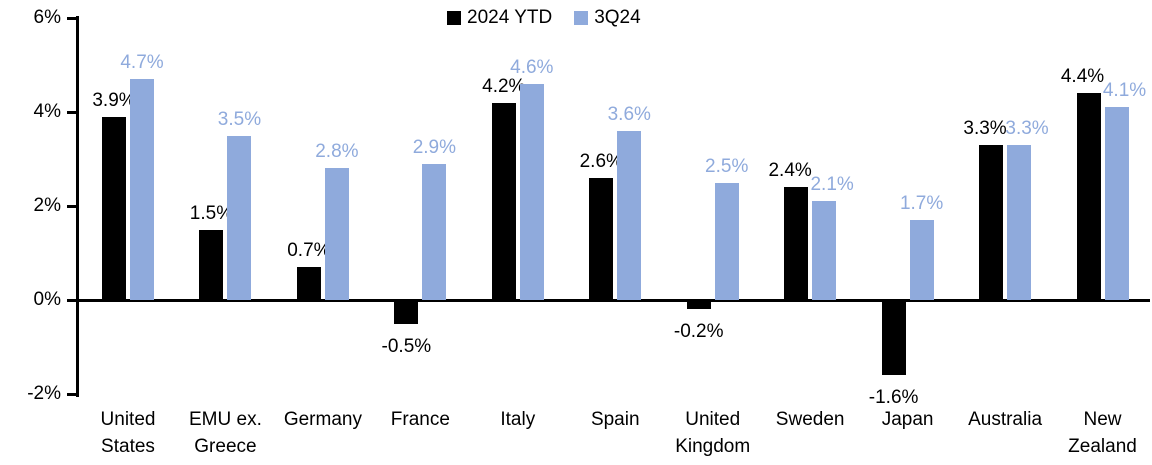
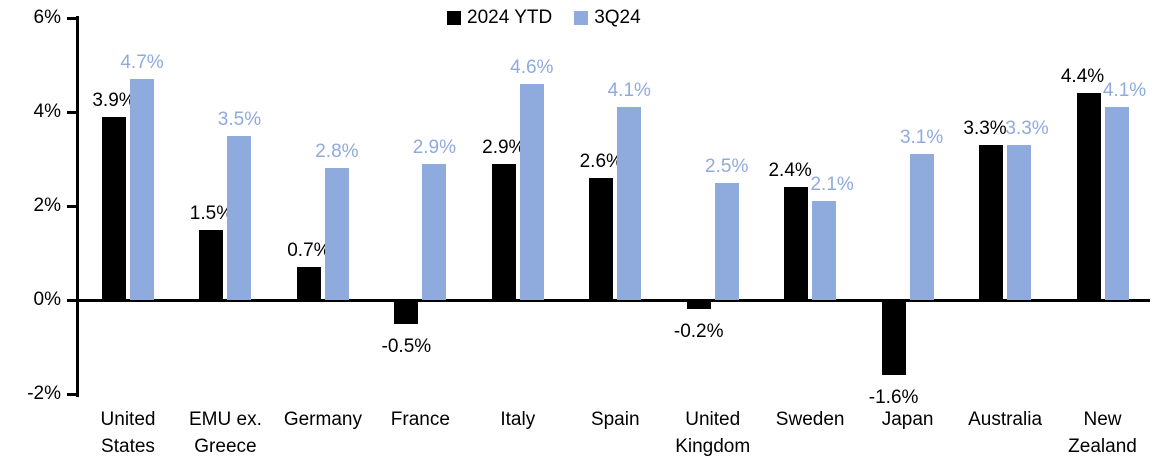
2024 YTD/Italy: 4.2% -> 2.9%
3Q24/Spain: 3.6% -> 4.1%
3Q24/Japan: 1.7% -> 3.1%
